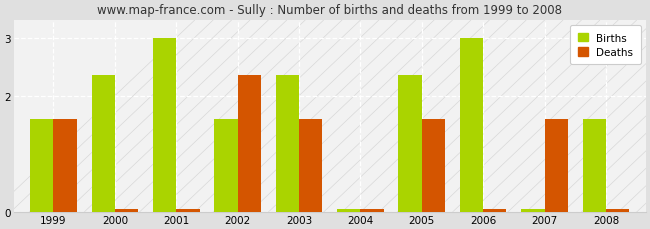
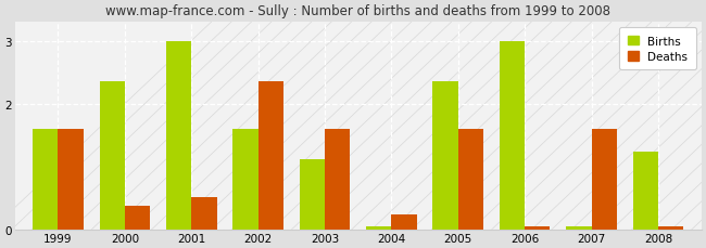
Deaths/2000: 0.05 -> 0.38
Deaths/2001: 0.05 -> 0.52
Births/2003: 2.35 -> 1.12
Deaths/2004: 0.05 -> 0.24
Births/2008: 1.60 -> 1.24
